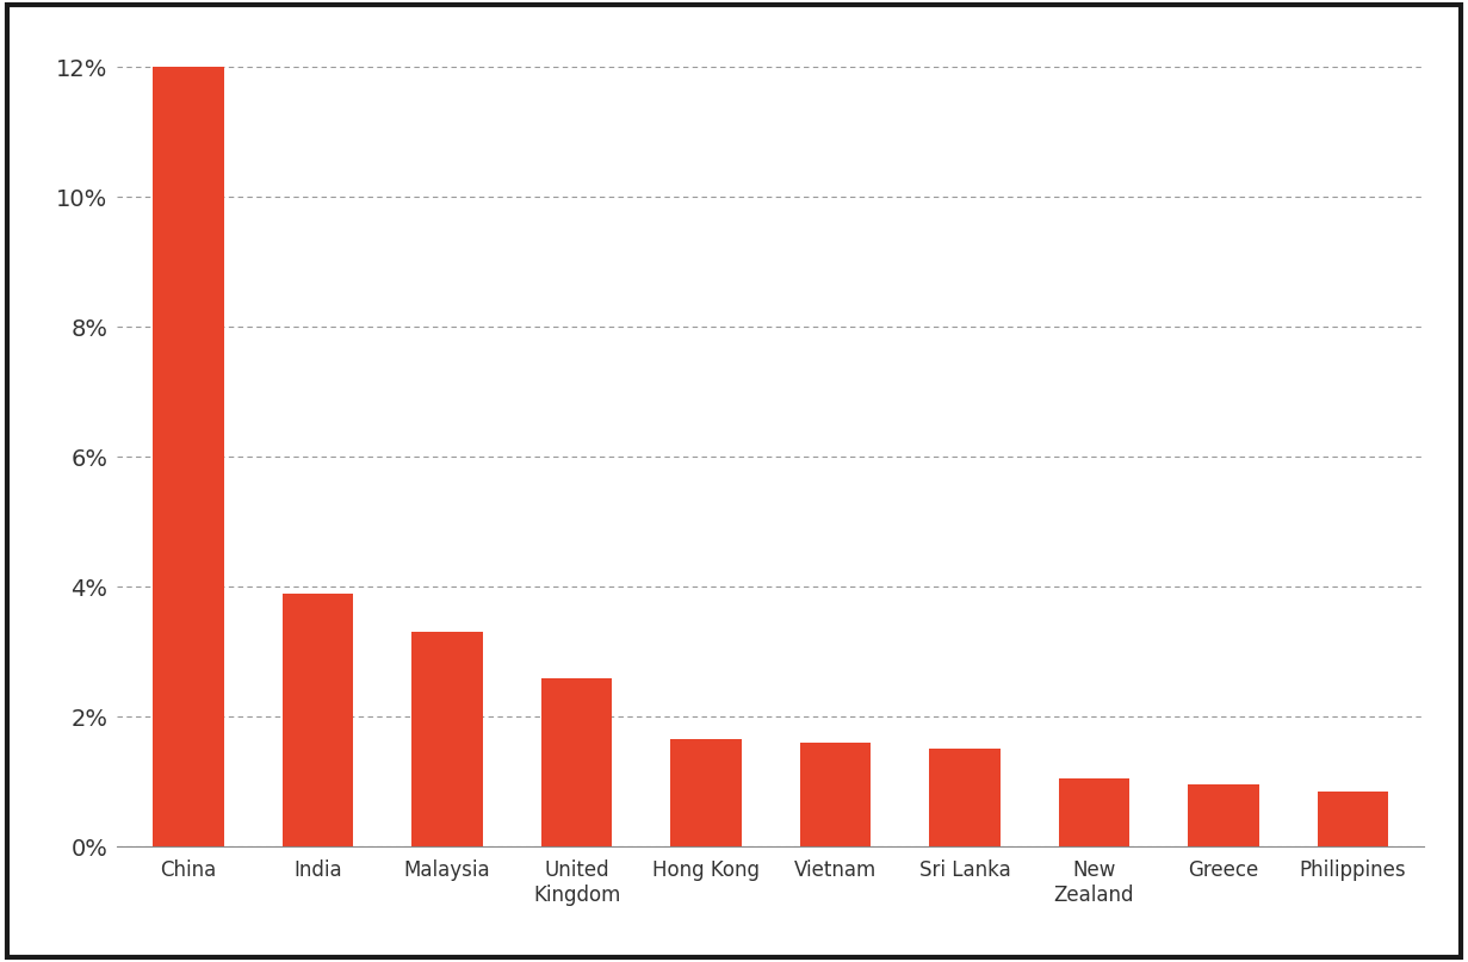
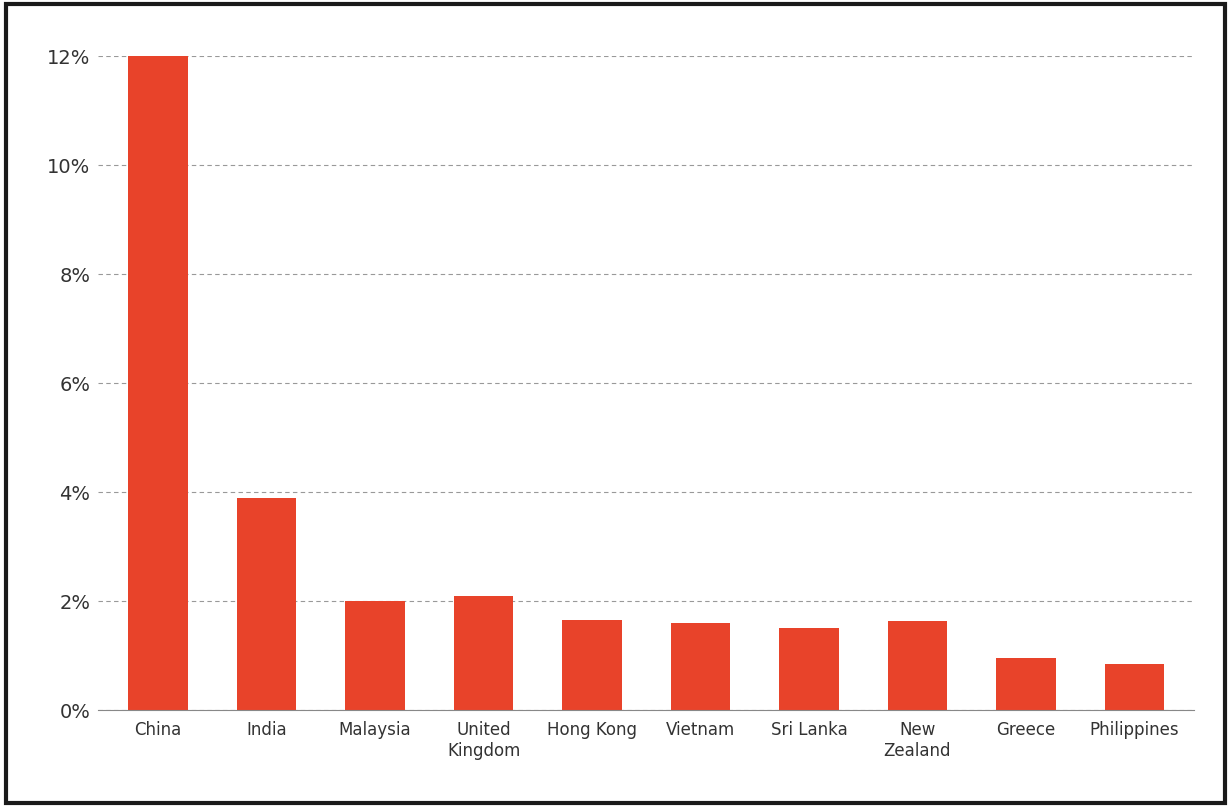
Malaysia: 3.30% -> 2.00%
United Kingdom: 2.60% -> 2.10%
New Zealand: 1.05% -> 1.64%
